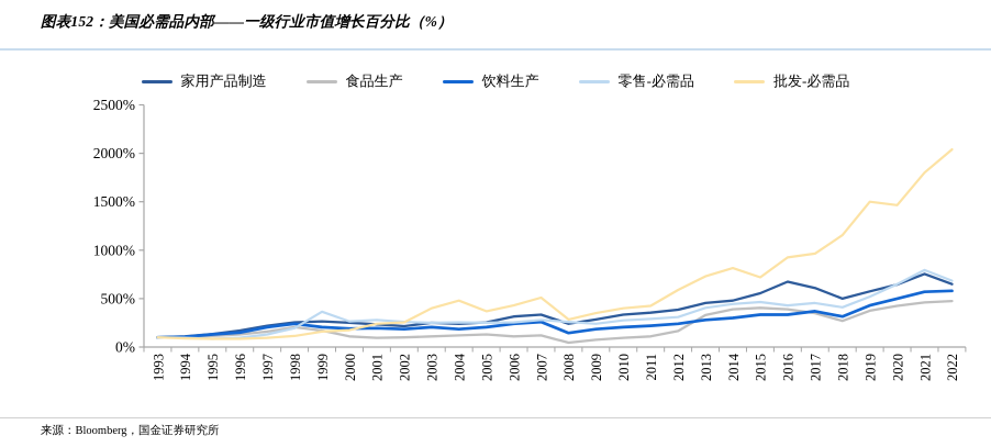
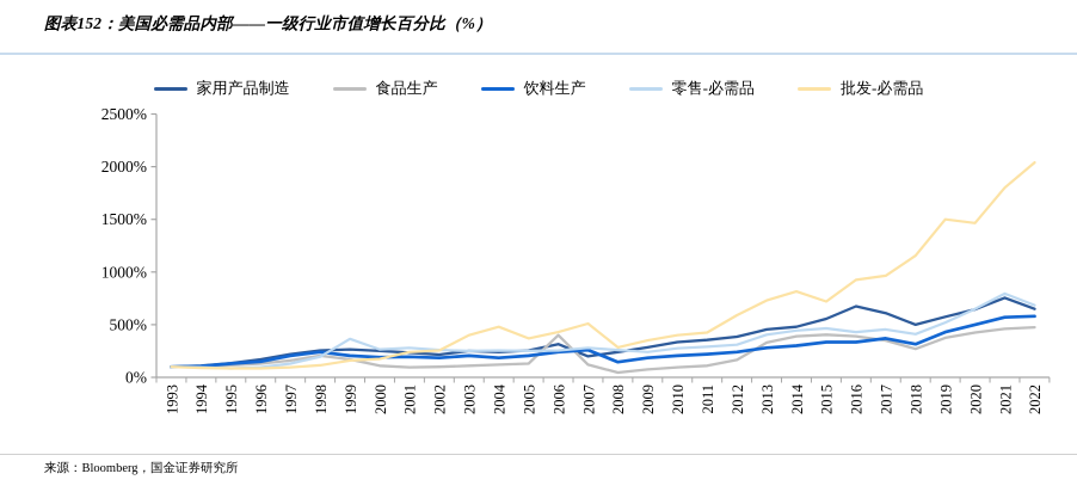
食品生产/2006: 100% -> 400%
家用产品制造/2007: 300% -> 200%
